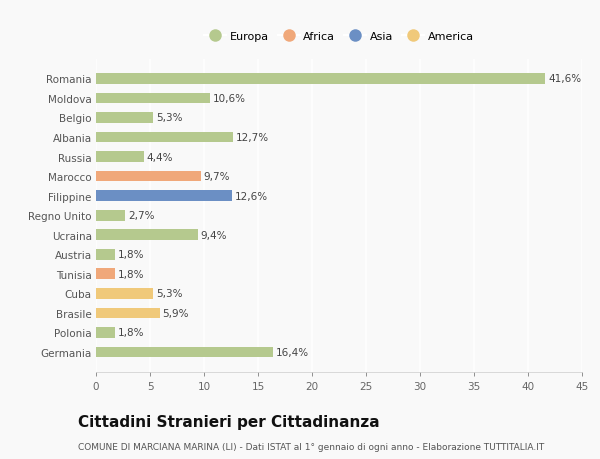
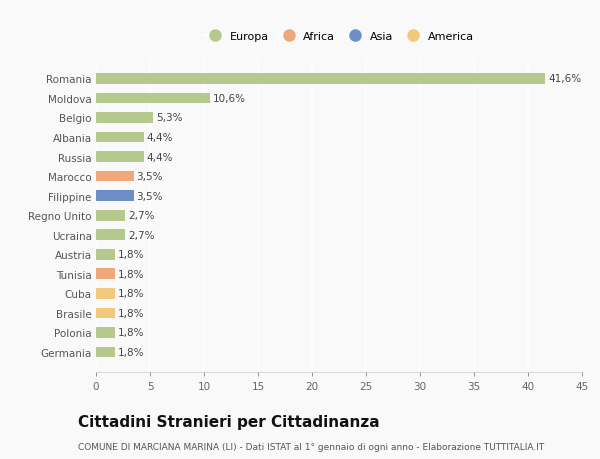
Albania: 12,7% -> 4,4%
Marocco: 9,7% -> 3,5%
Filippine: 12,6% -> 3,5%
Ucraina: 9,4% -> 2,7%
Cuba: 5,3% -> 1,8%
Brasile: 5,9% -> 1,8%
Germania: 16,4% -> 1,8%
